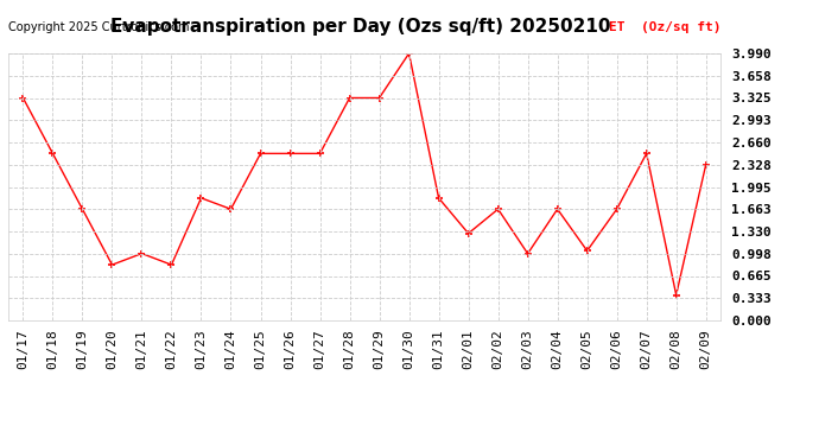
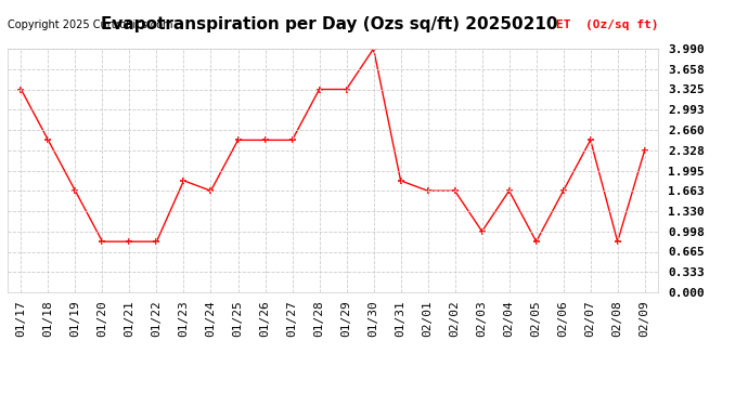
01/21: 1.00 -> 0.83
02/01: 1.30 -> 1.66
02/05: 1.04 -> 0.83
02/08: 0.38 -> 0.83
